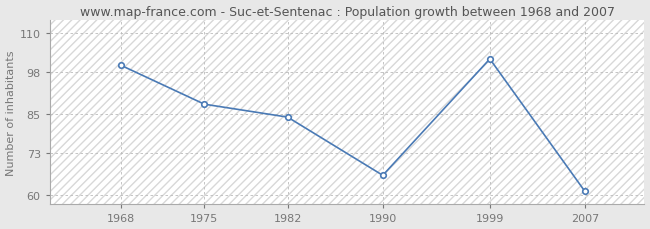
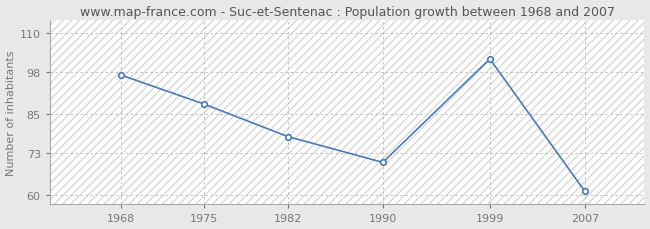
1968: 100 -> 97
1982: 84 -> 78
1990: 66 -> 70
